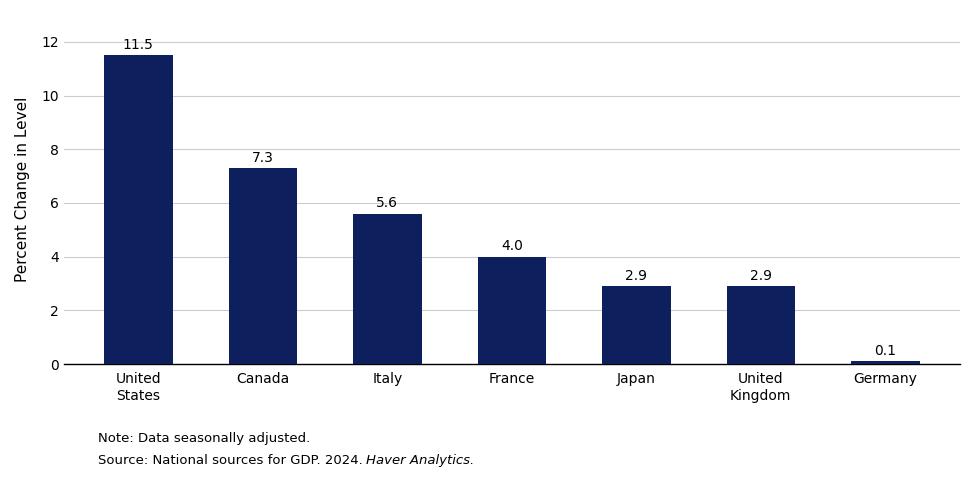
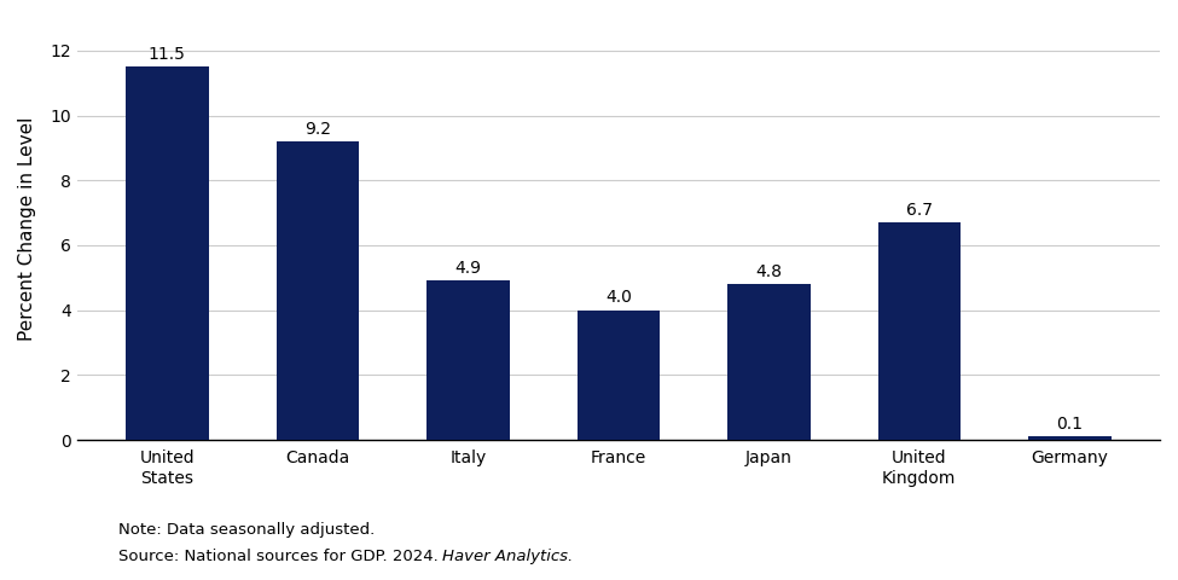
Canada: 7.3 -> 9.2
Italy: 5.6 -> 4.9
Japan: 2.9 -> 4.8
United Kingdom: 2.9 -> 6.7
